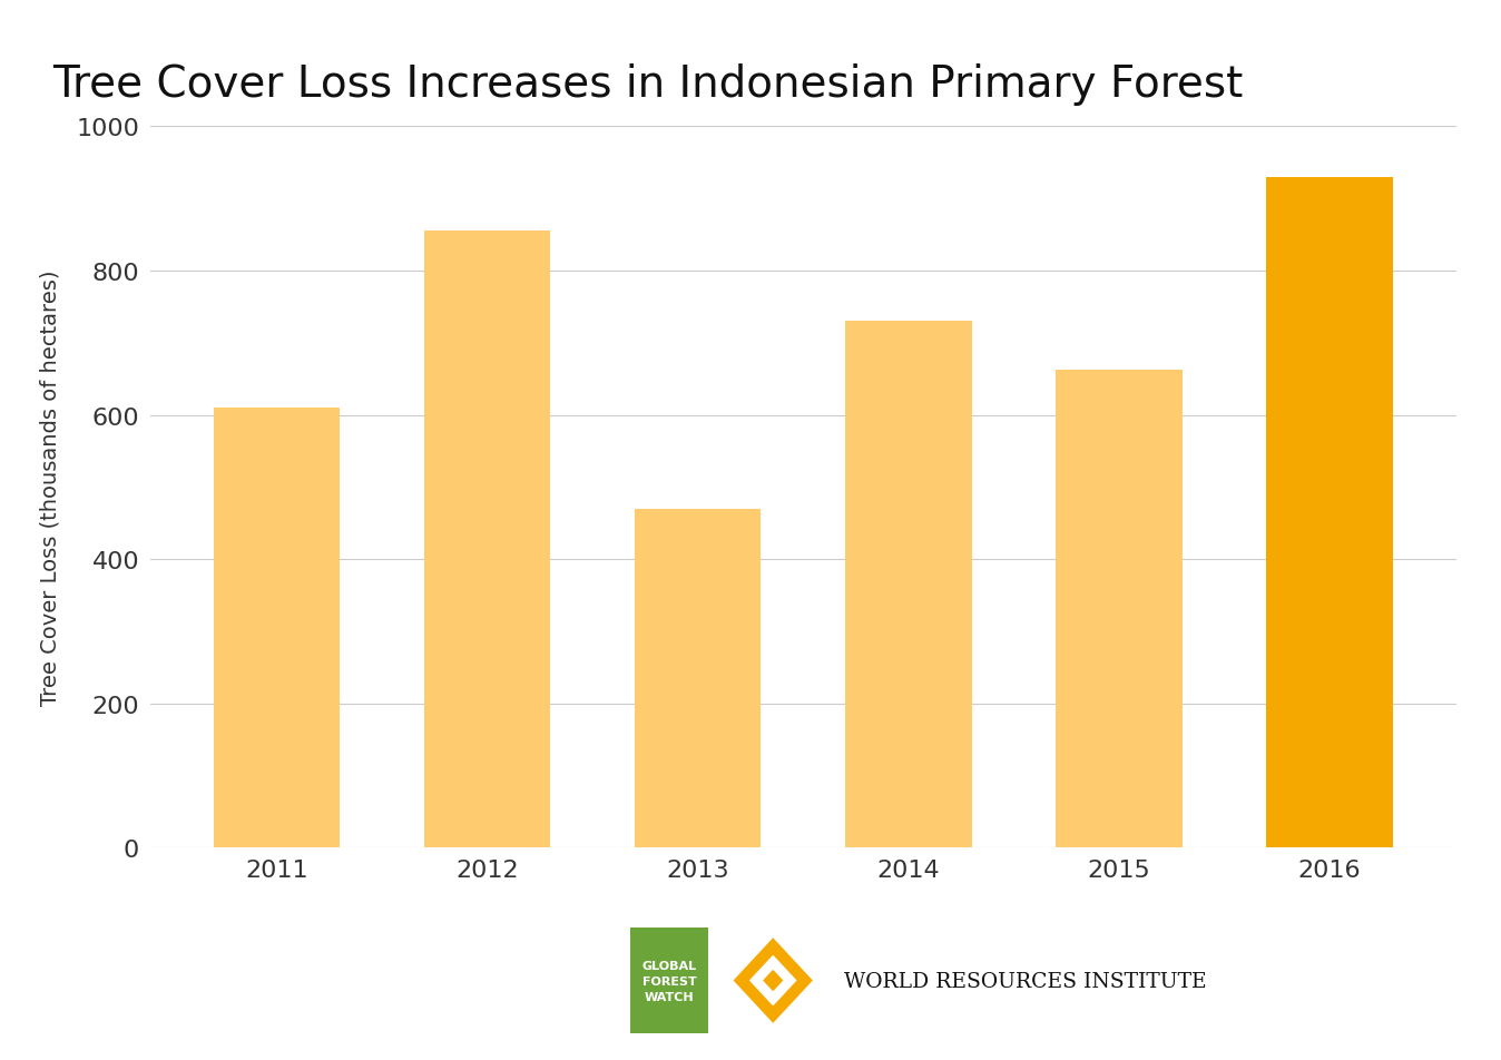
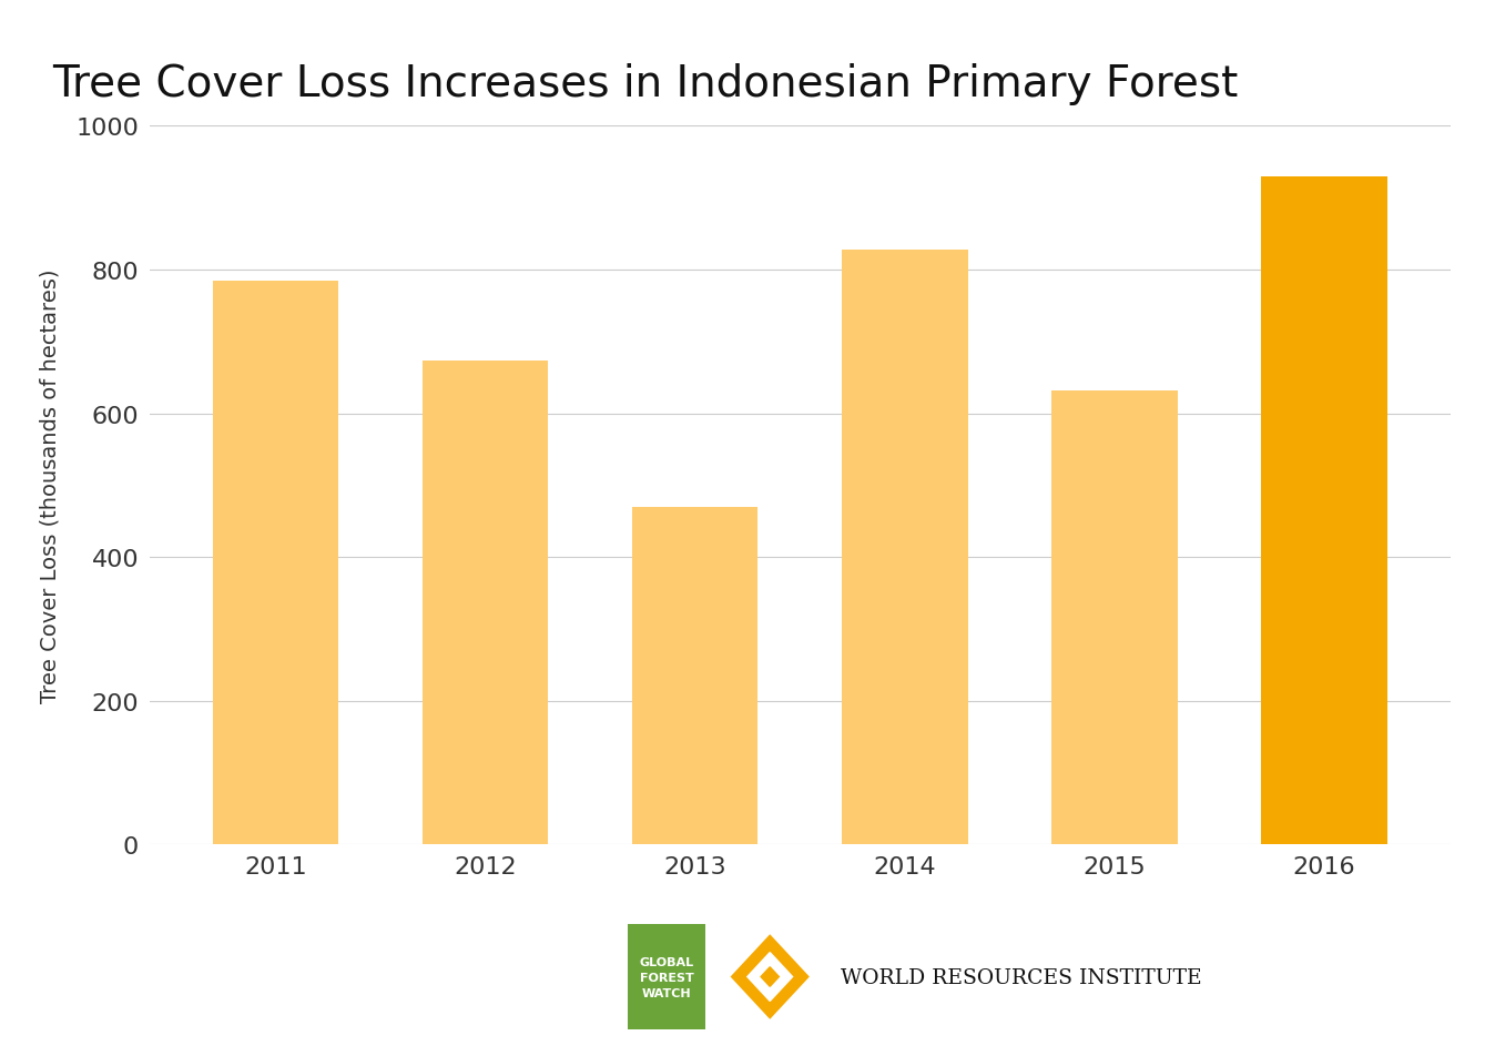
2011: 610 -> 784
2012: 855 -> 674
2014: 730 -> 828
2015: 663 -> 632
